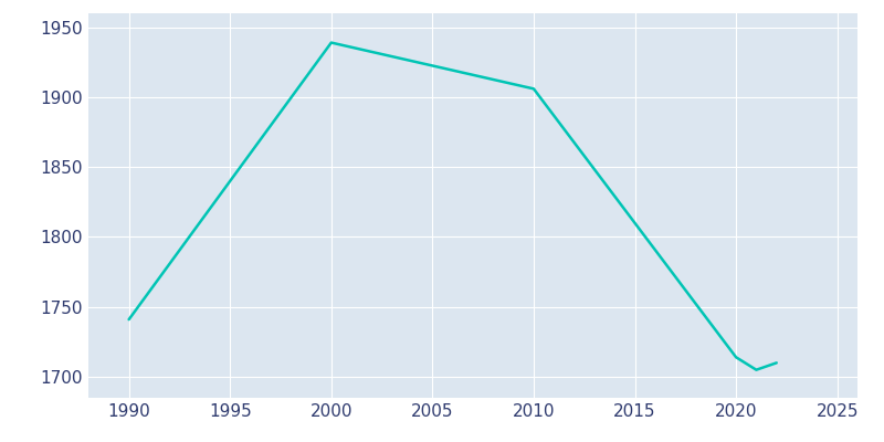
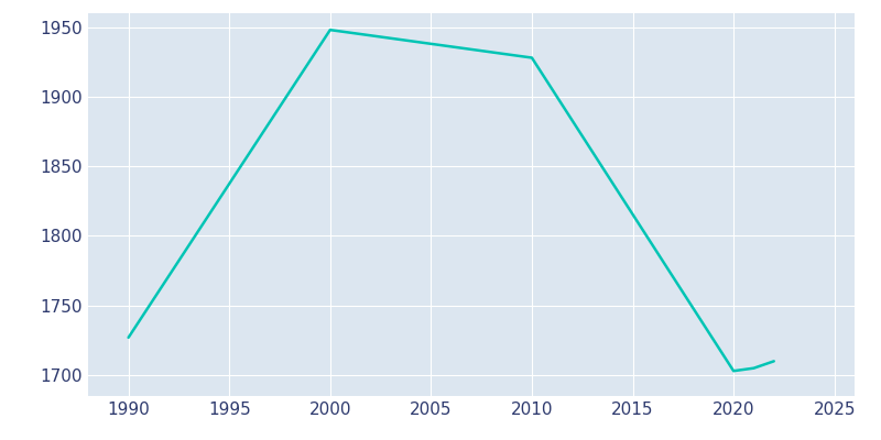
1990: 1741 -> 1727
2000: 1939 -> 1948
2010: 1906 -> 1928
2020: 1714 -> 1703
